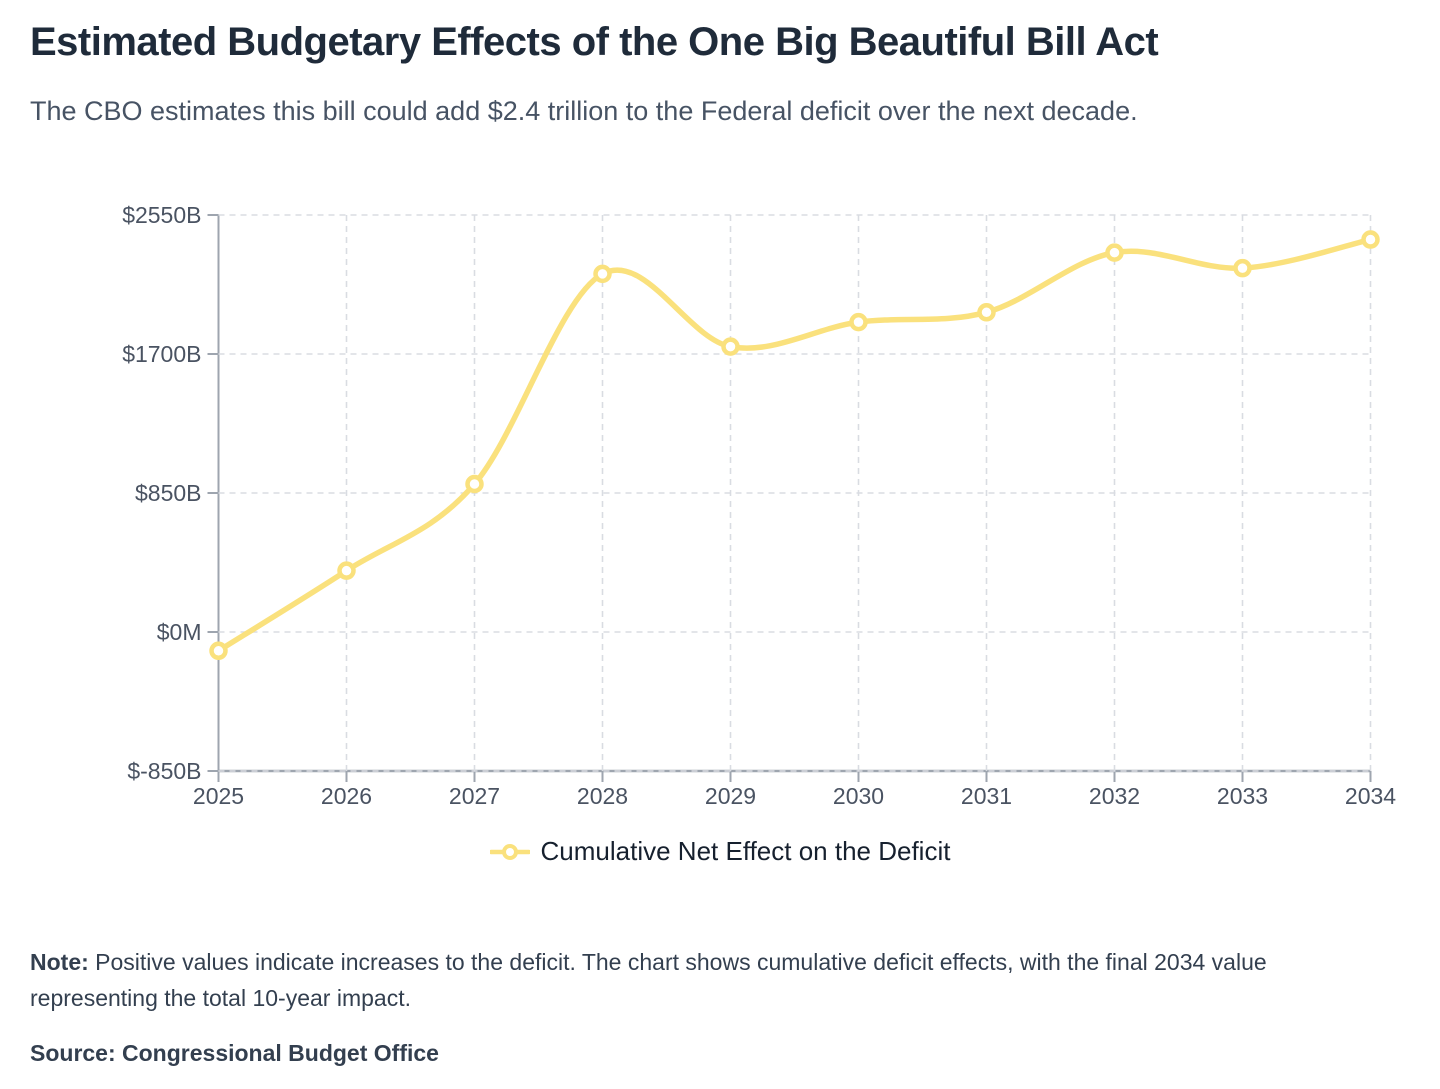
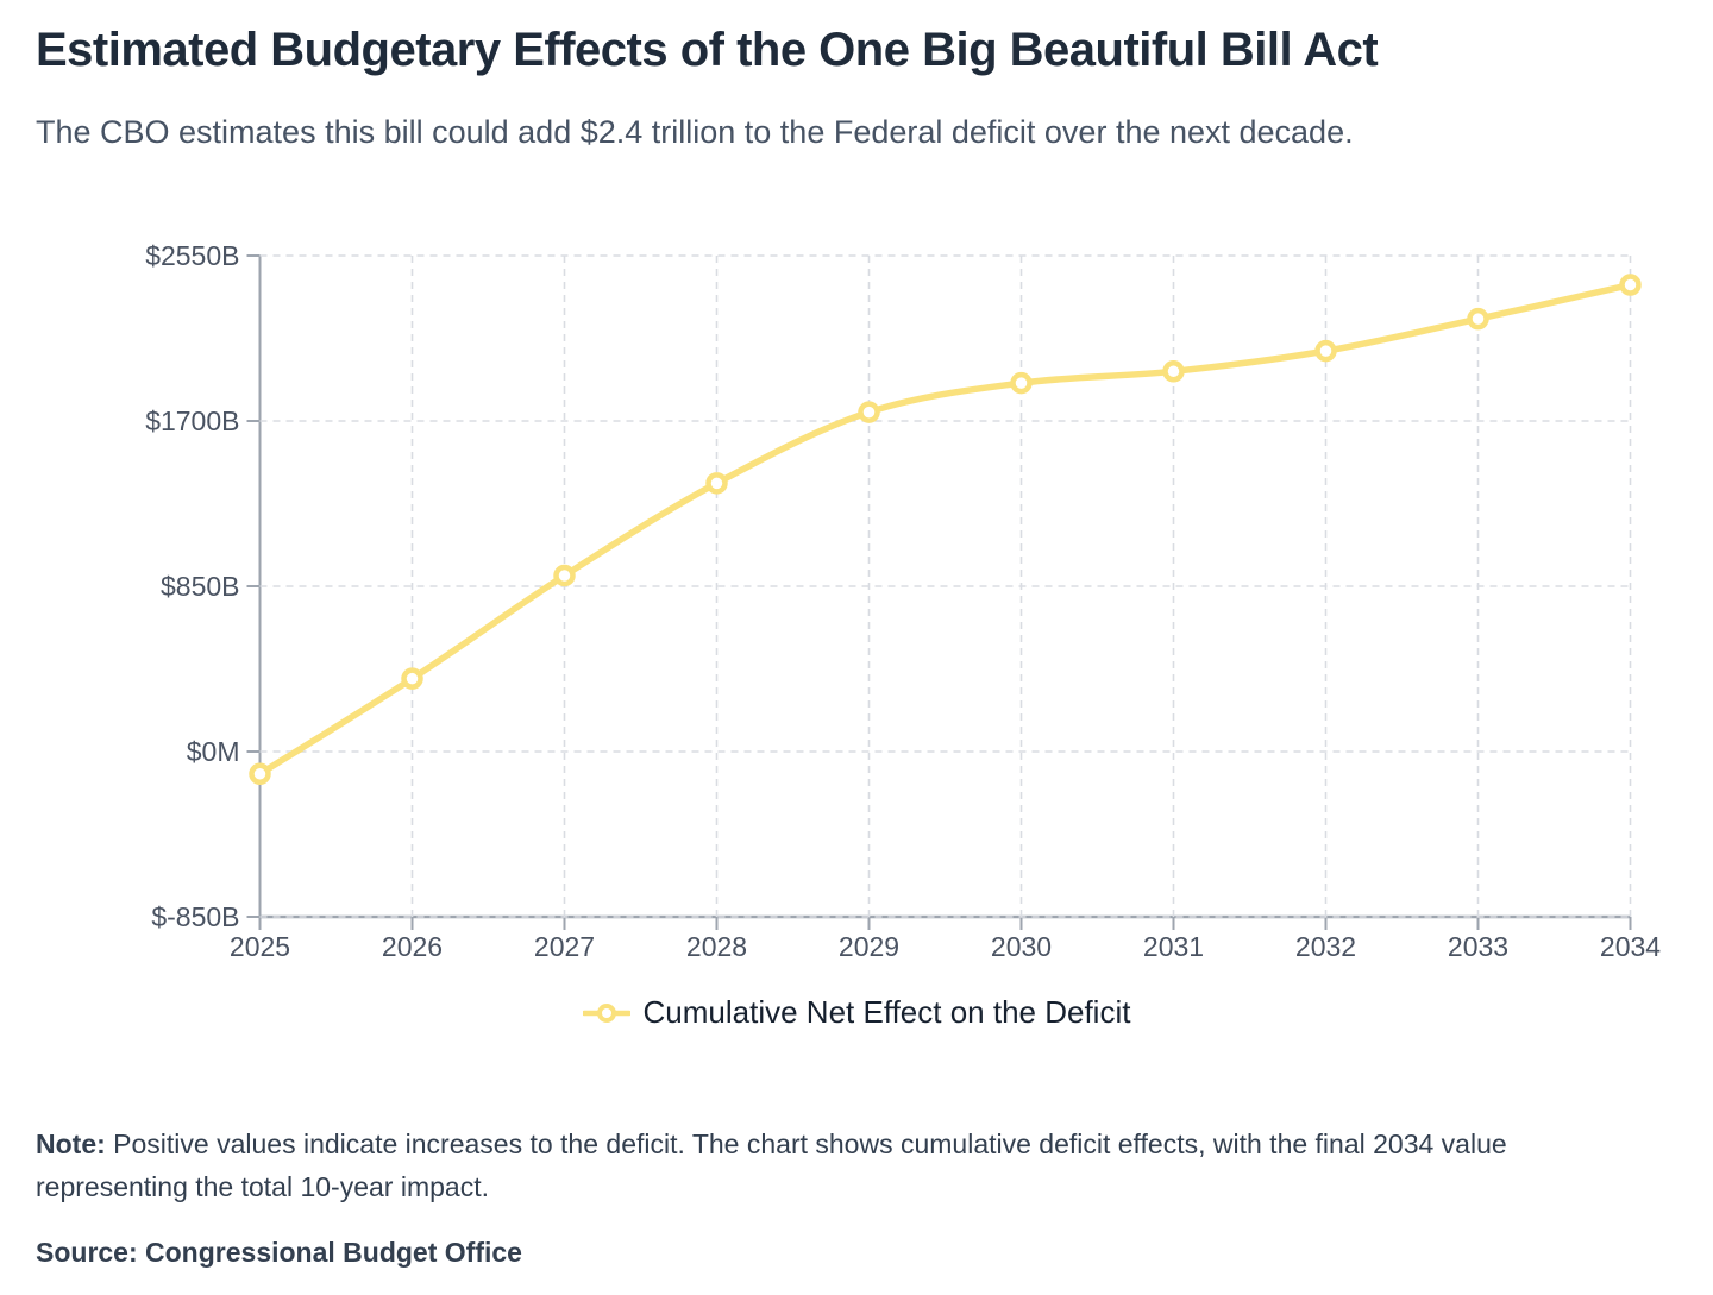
2028: $2190B -> $1380B
2032: $2320B -> $2060B
